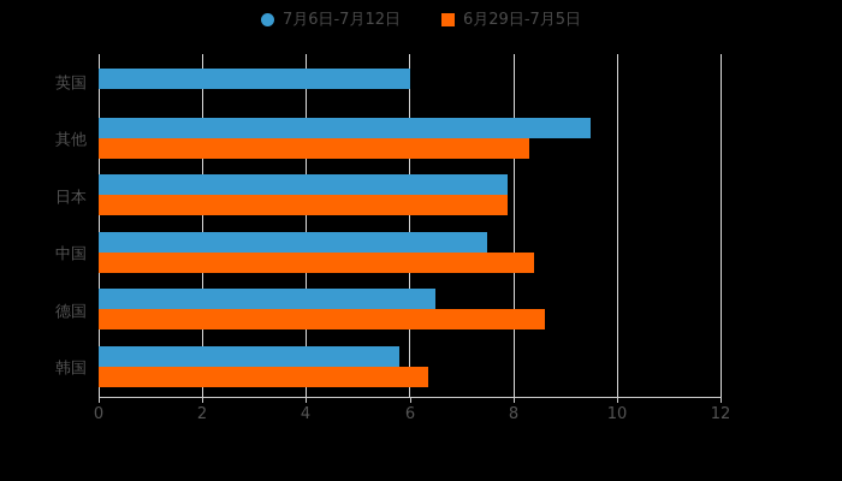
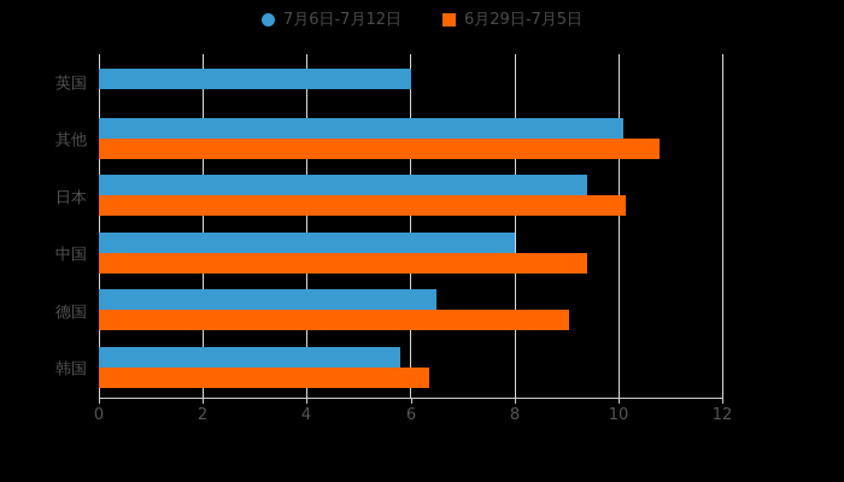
7月6日-7月12日/其他: 9.5 -> 10.1
6月29日-7月5日/其他: 8.3 -> 10.8
7月6日-7月12日/日本: 7.9 -> 9.4
6月29日-7月5日/日本: 7.9 -> 10.2
7月6日-7月12日/中国: 7.5 -> 8.0
6月29日-7月5日/中国: 8.4 -> 9.4
6月29日-7月5日/德国: 8.6 -> 9.1
